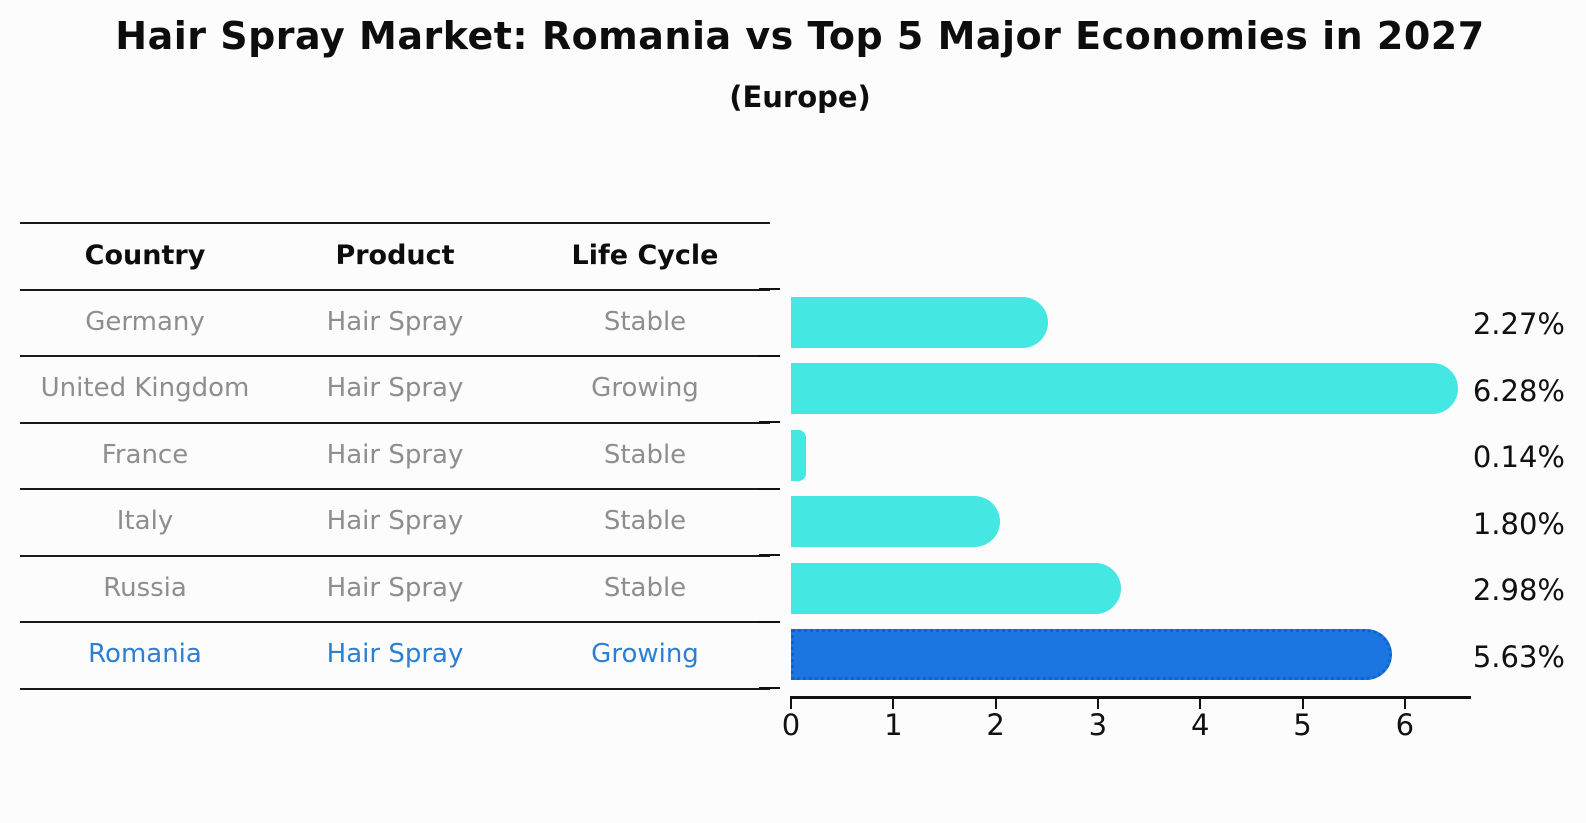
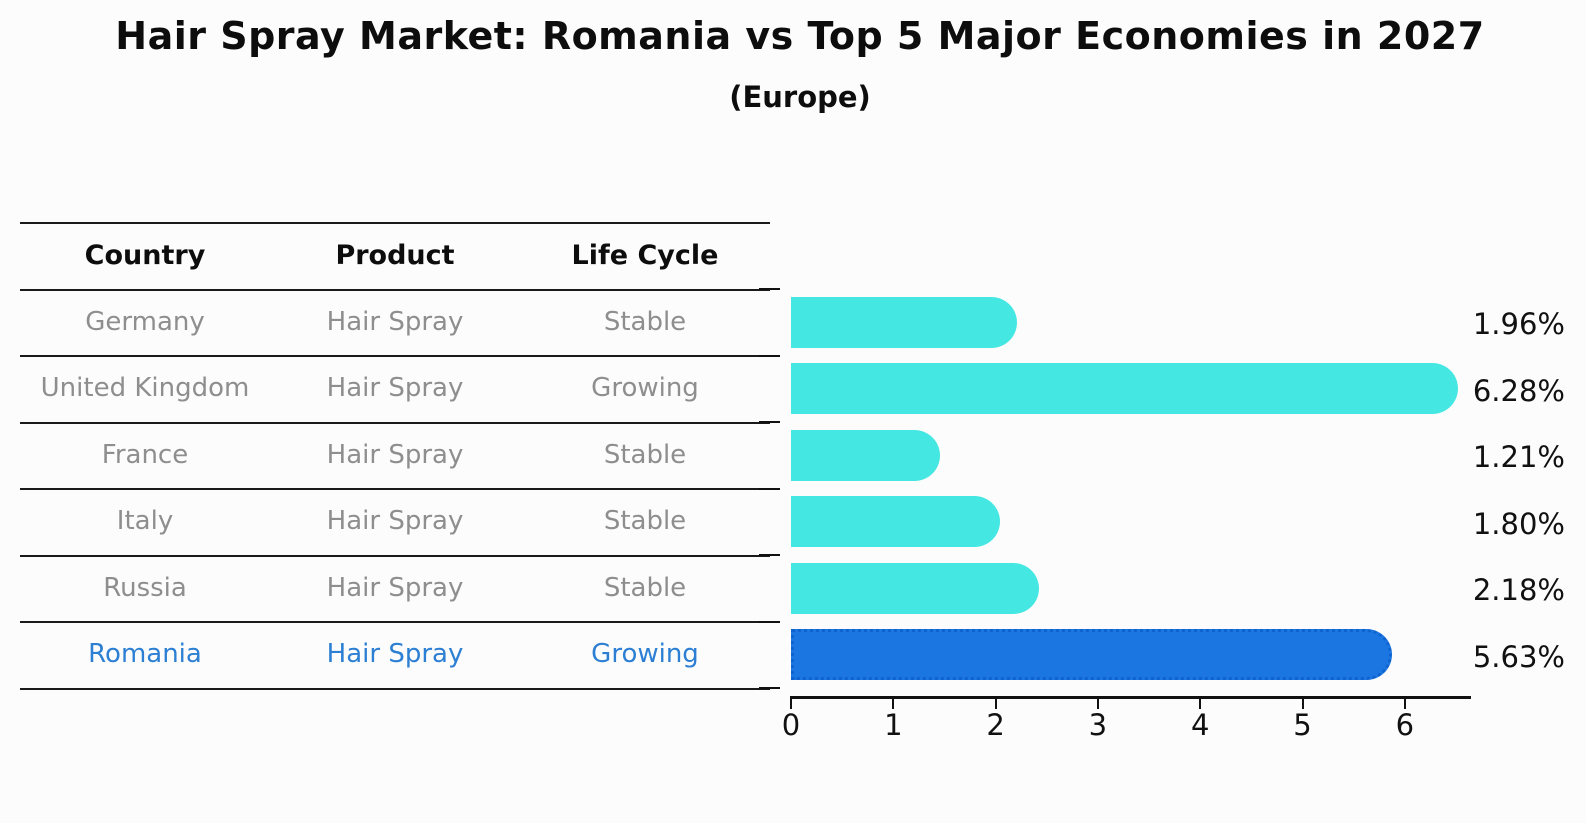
Germany: 2.27% -> 1.96%
France: 0.14% -> 1.21%
Russia: 2.98% -> 2.18%
